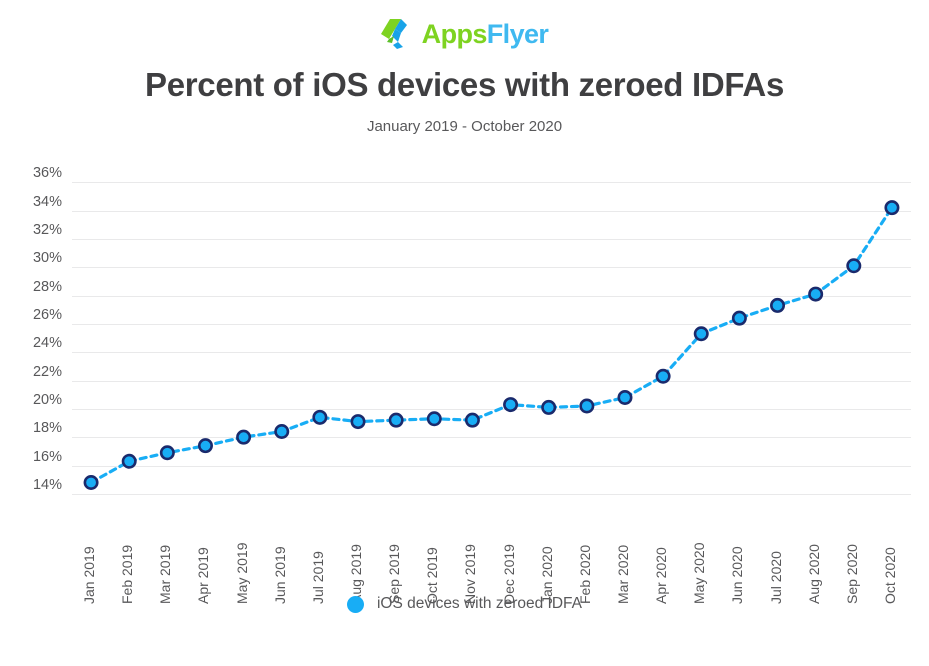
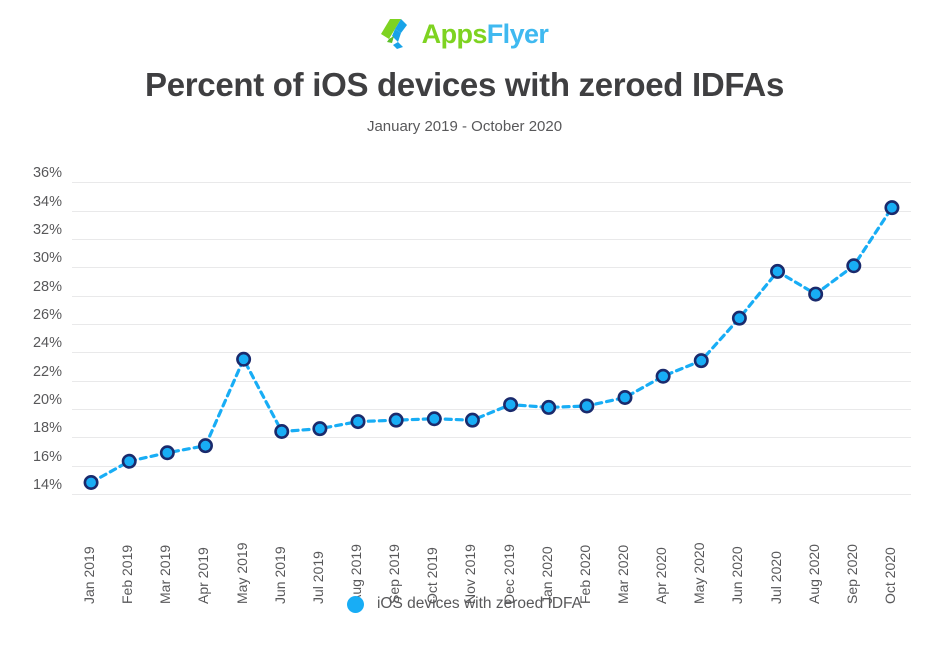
May 2019: 18.0% -> 23.5%
Jul 2019: 19.4% -> 18.6%
May 2020: 25.3% -> 23.4%
Jul 2020: 27.3% -> 29.7%
